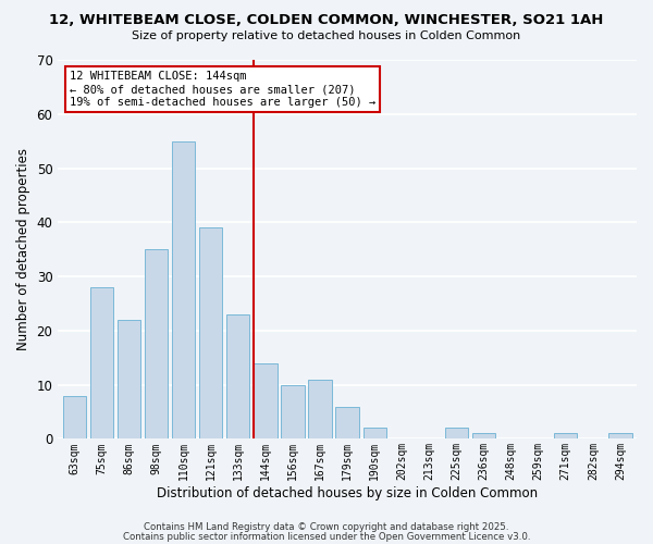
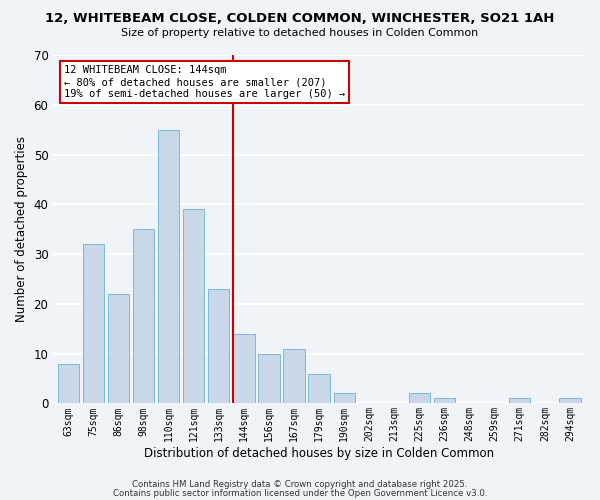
75sqm: 28 -> 32
